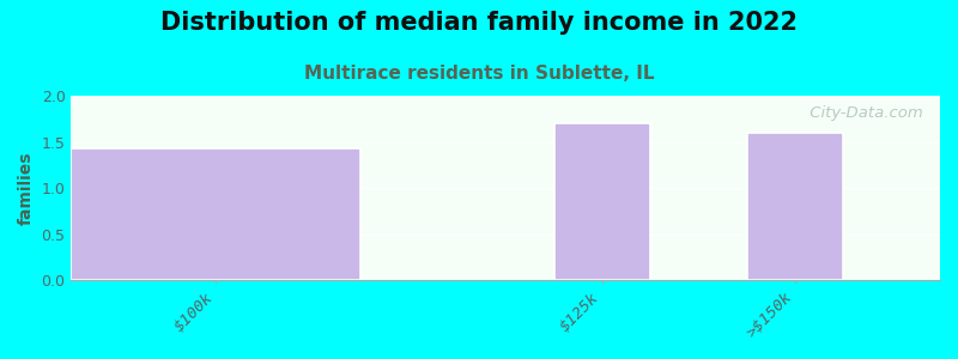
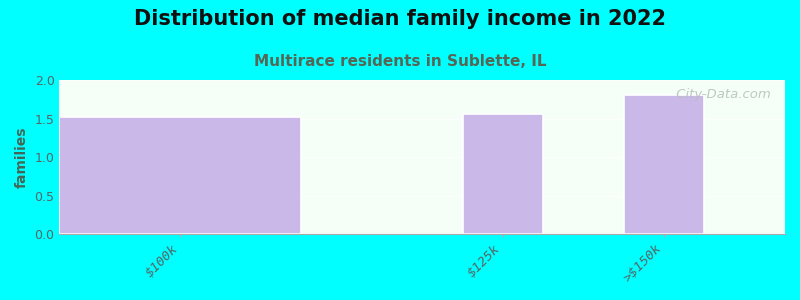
$100k: 1.43 -> 1.52
$125k: 1.70 -> 1.56
>$150k: 1.60 -> 1.80
